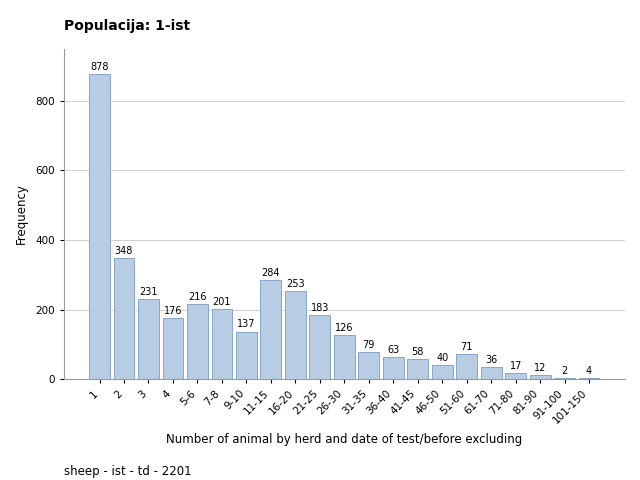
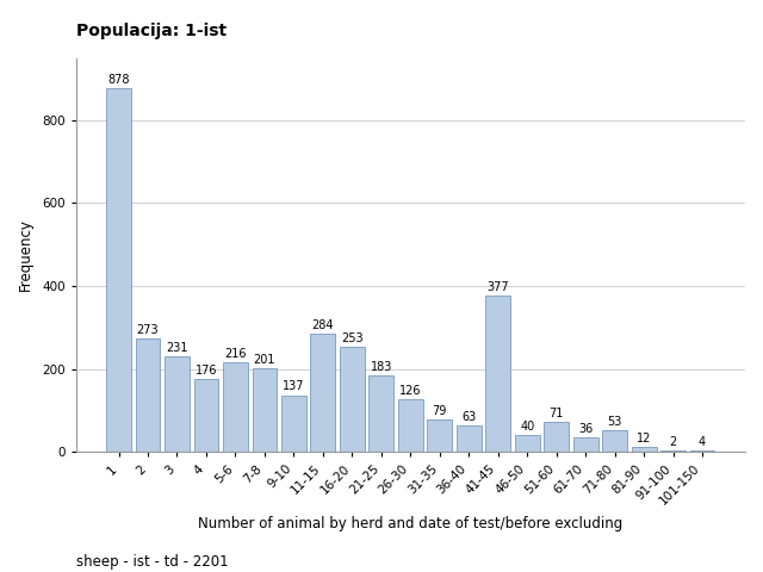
2: 348 -> 273
41-45: 58 -> 377
71-80: 17 -> 53
